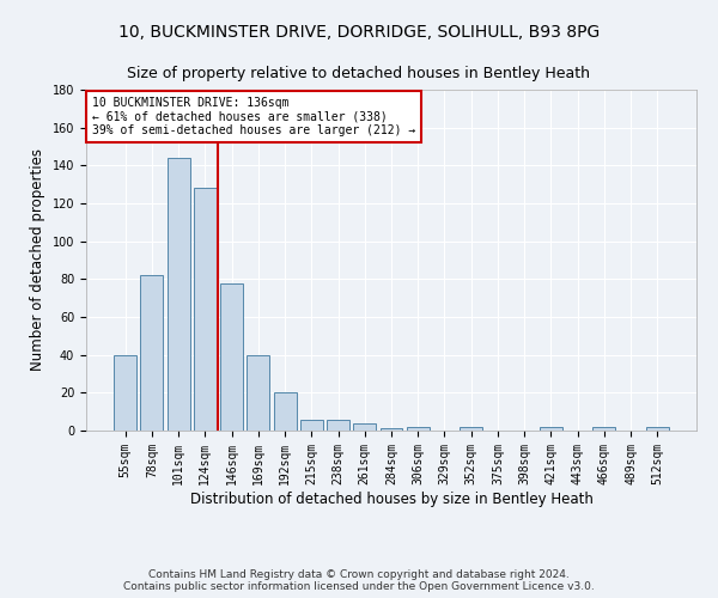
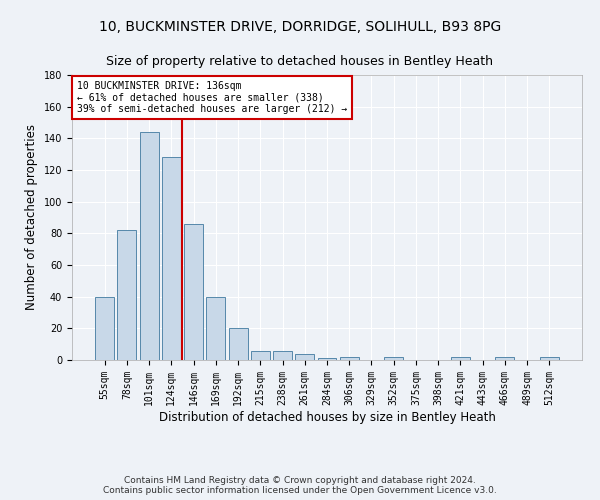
146sqm: 78 -> 86
